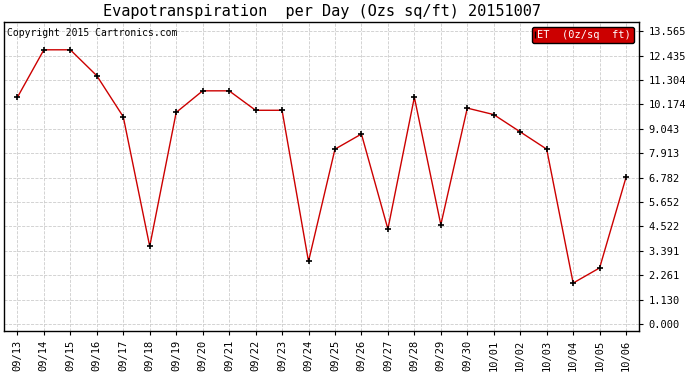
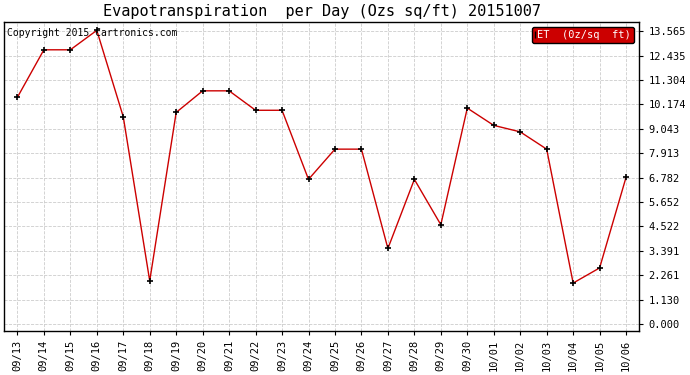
09/16: 11.5 -> 13.6
09/18: 3.6 -> 2.0
09/24: 2.9 -> 6.7
09/26: 8.8 -> 8.1
09/27: 4.4 -> 3.5
09/28: 10.5 -> 6.7
10/01: 9.7 -> 9.2
